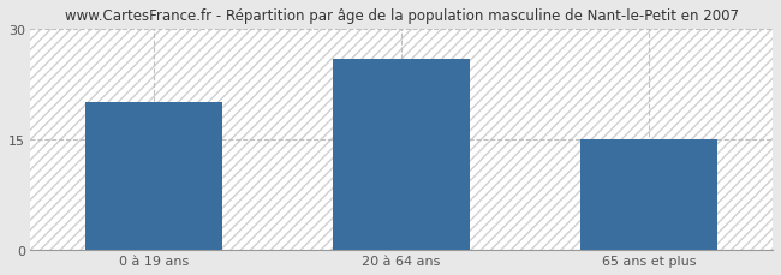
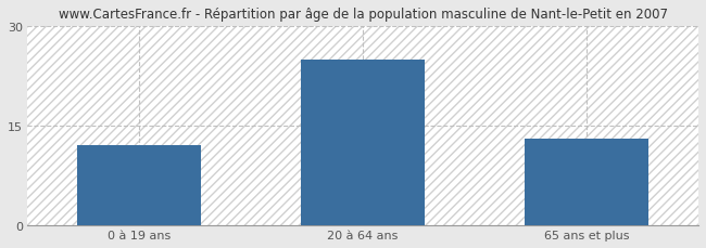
0 à 19 ans: 20 -> 12
20 à 64 ans: 26 -> 25
65 ans et plus: 15 -> 13
